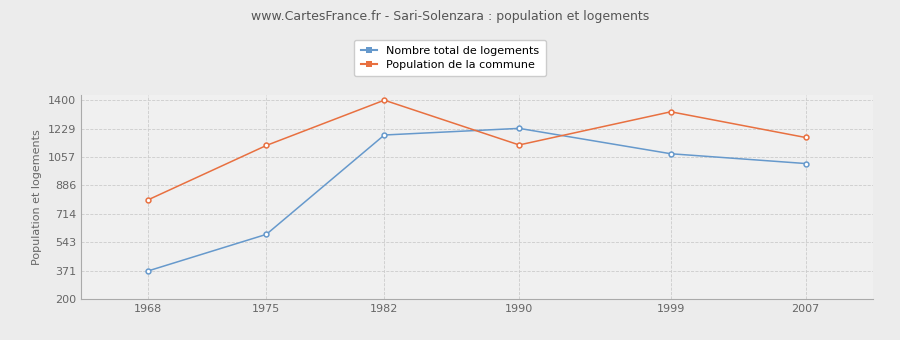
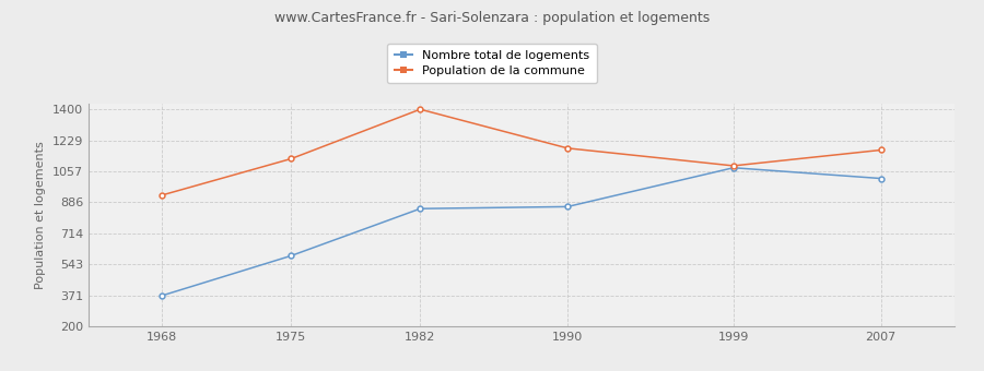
Population de la commune/1968: 800 -> 930
Nombre total de logements/1982: 1190 -> 850
Nombre total de logements/1990: 1230 -> 860
Population de la commune/1990: 1130 -> 1180
Population de la commune/1999: 1330 -> 1090
